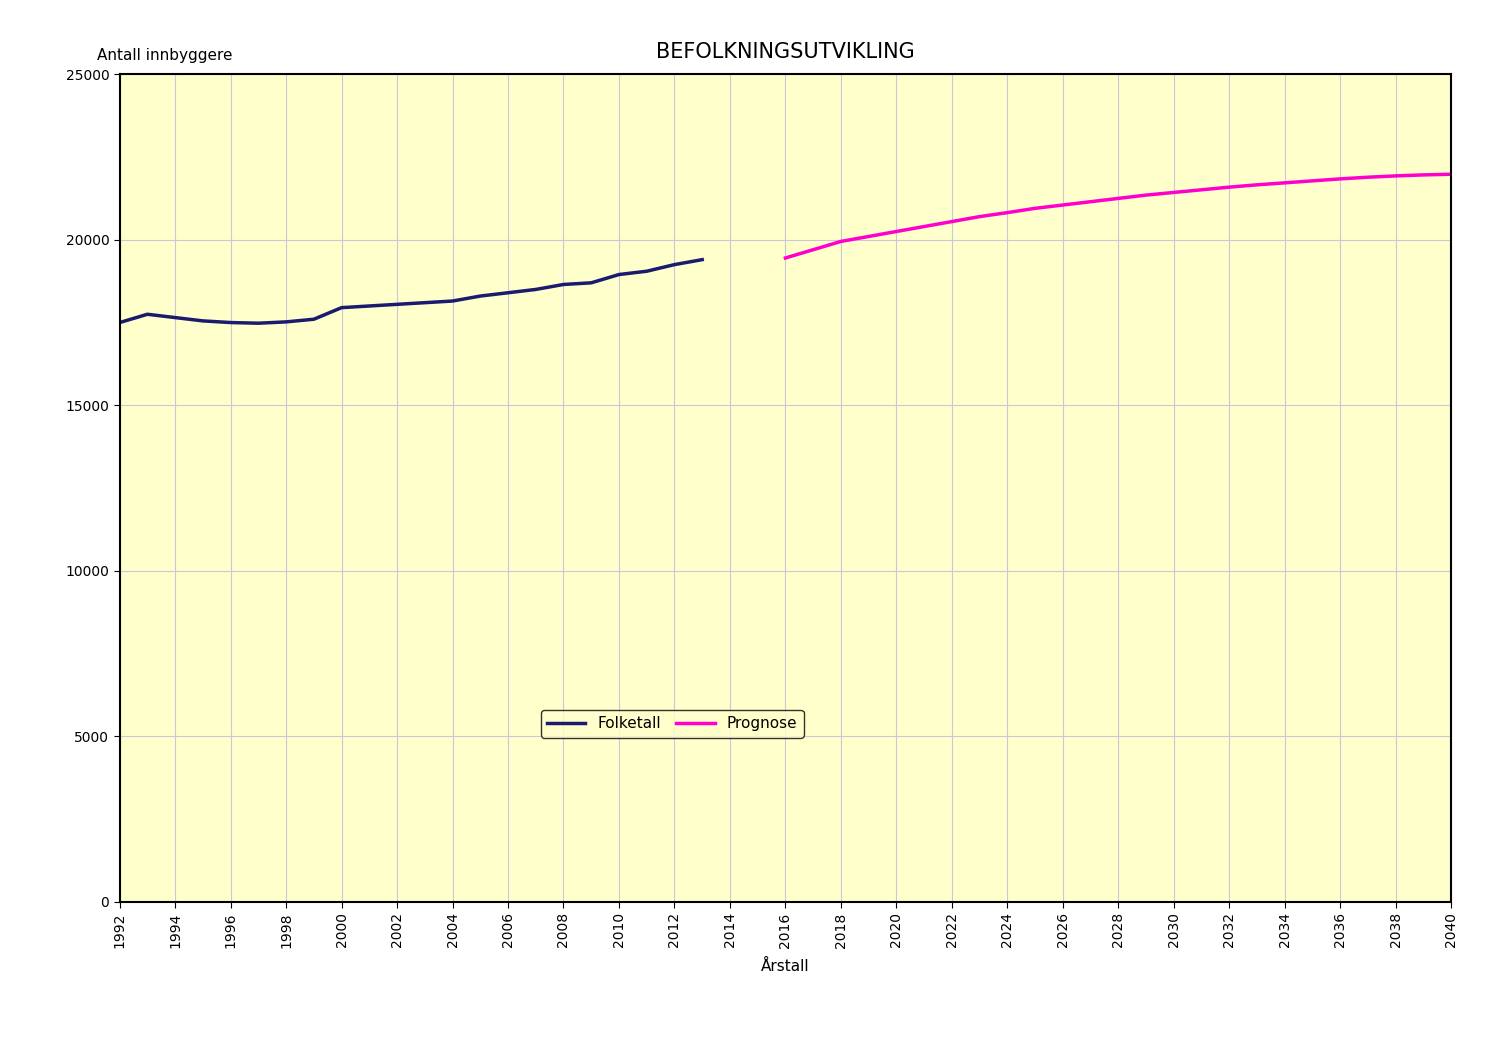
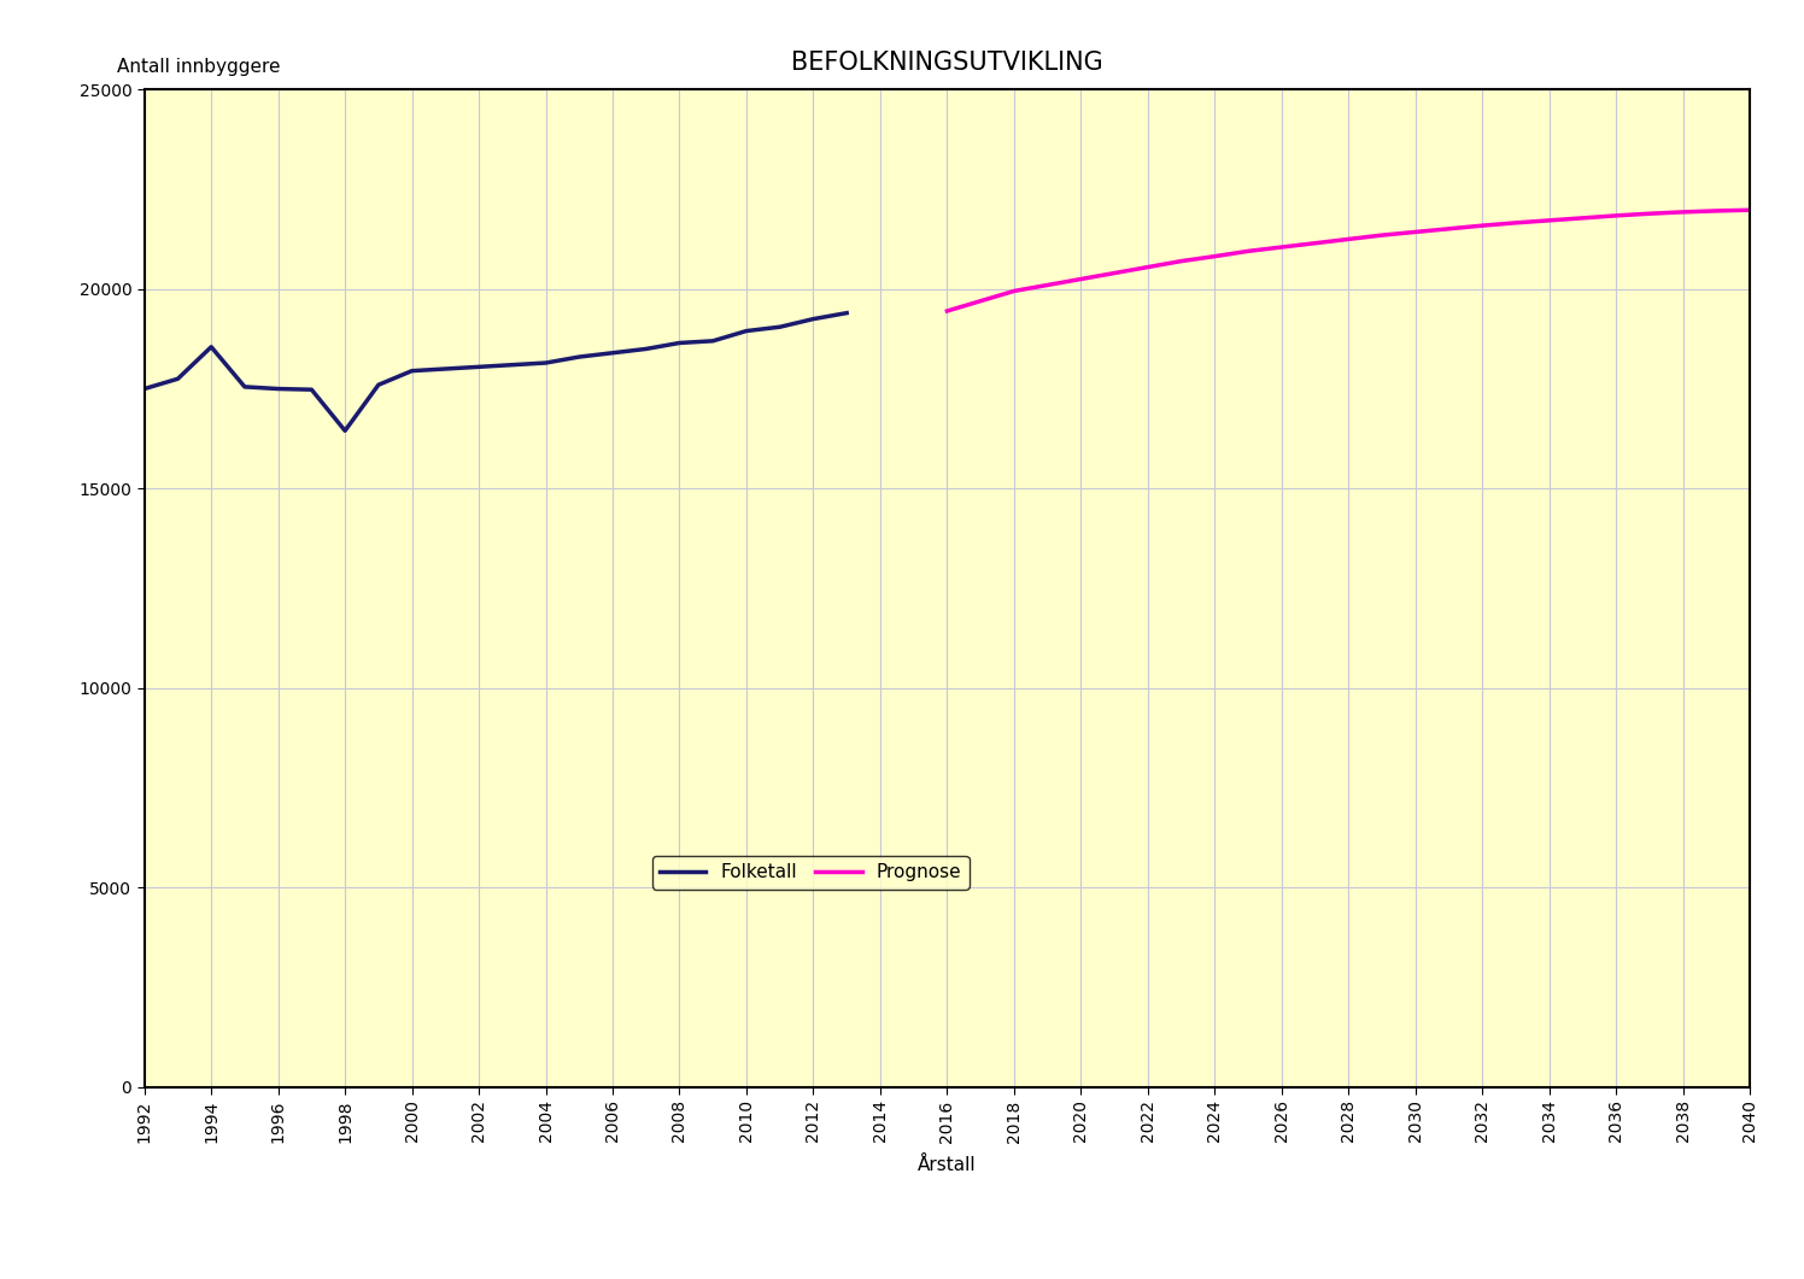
Folketall/1994: 17650 -> 18550
Folketall/1998: 17520 -> 16450
